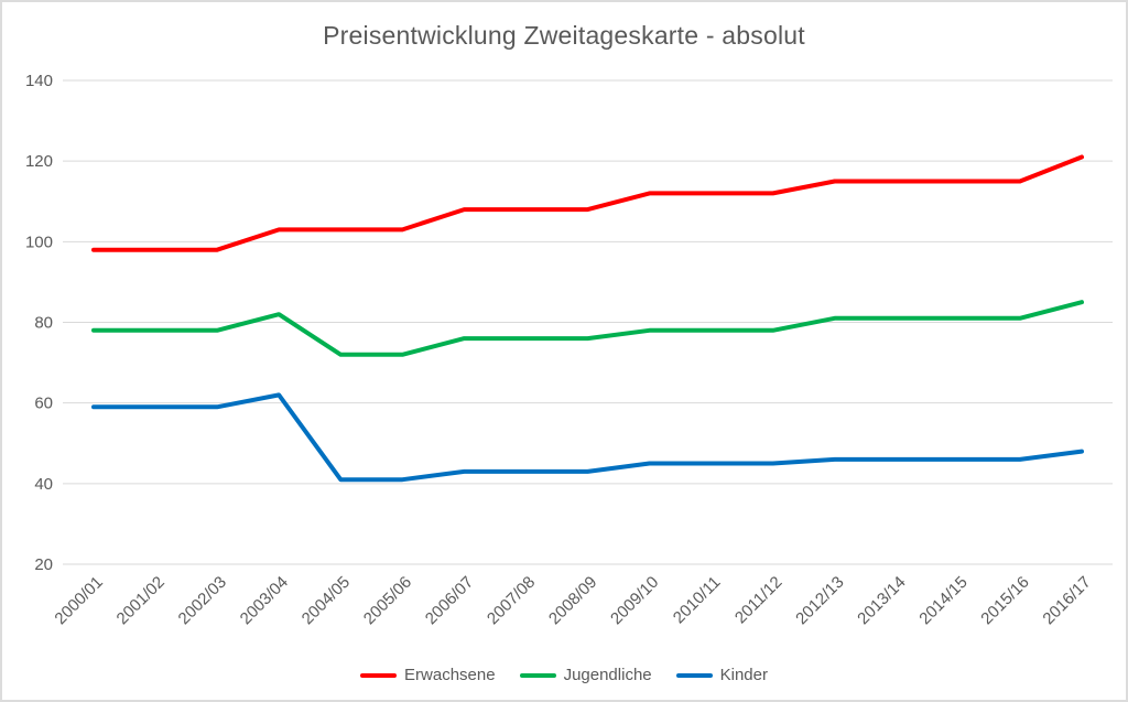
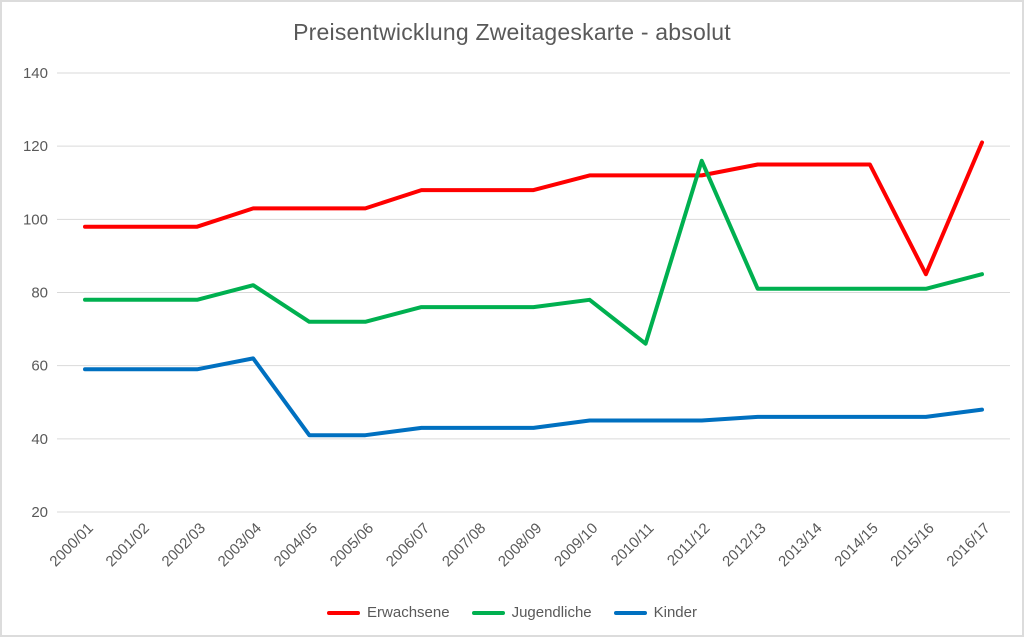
Jugendliche/2010/11: 78 -> 66
Jugendliche/2011/12: 78 -> 116
Erwachsene/2015/16: 115 -> 85
